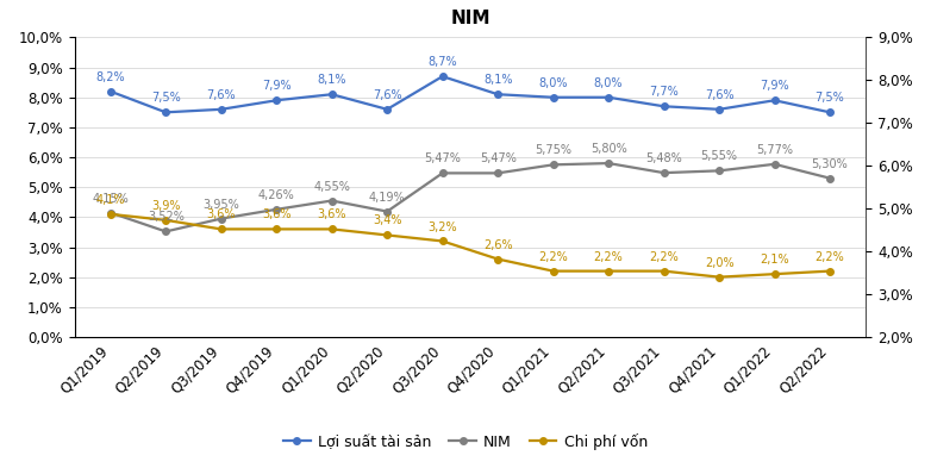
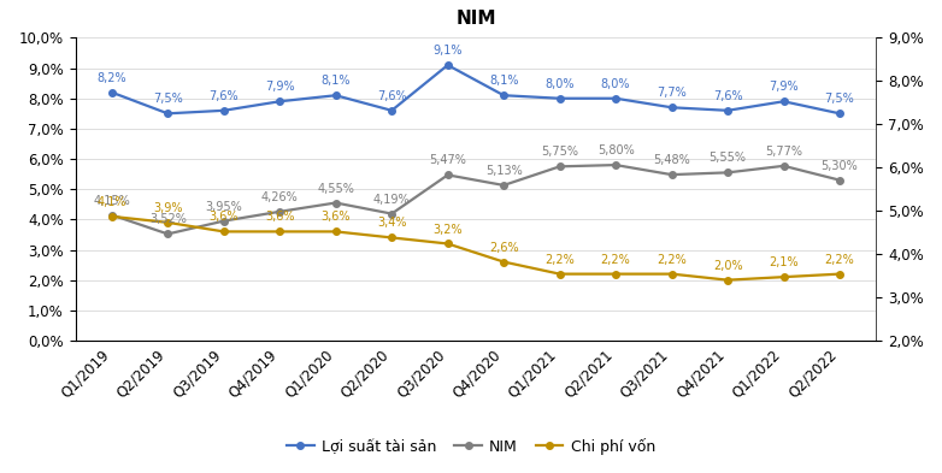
Lợi suất tài sản/Q3/2020: 8,7% -> 9,1%
NIM/Q4/2020: 5,47% -> 5,13%
